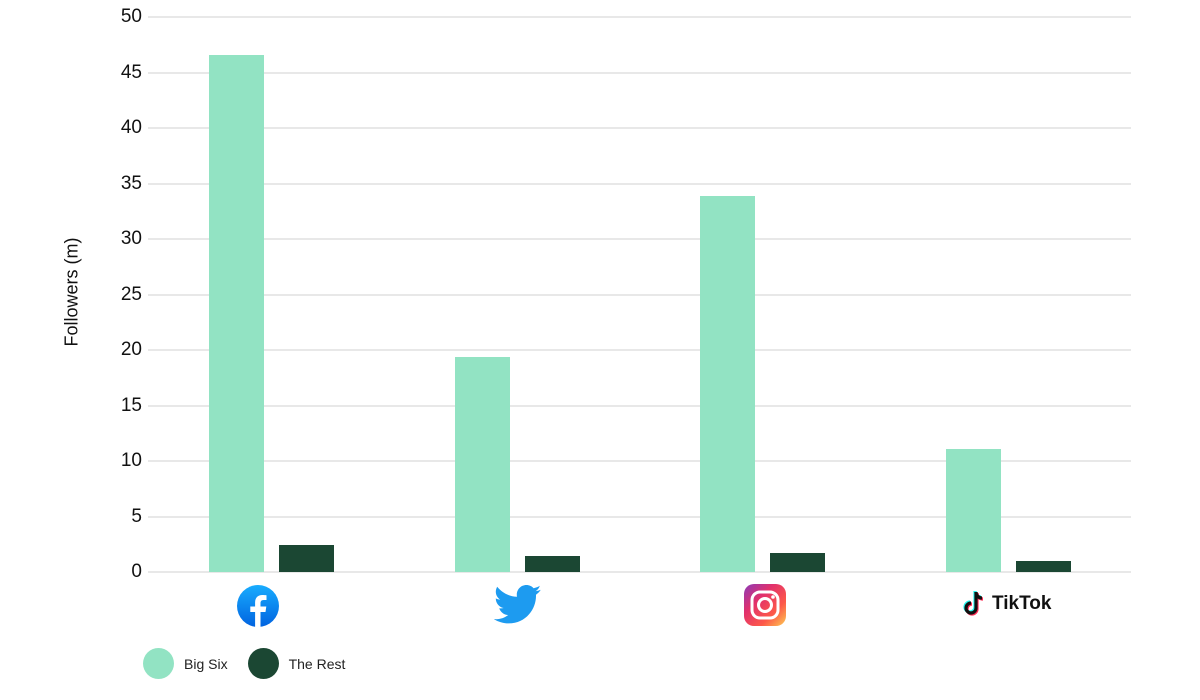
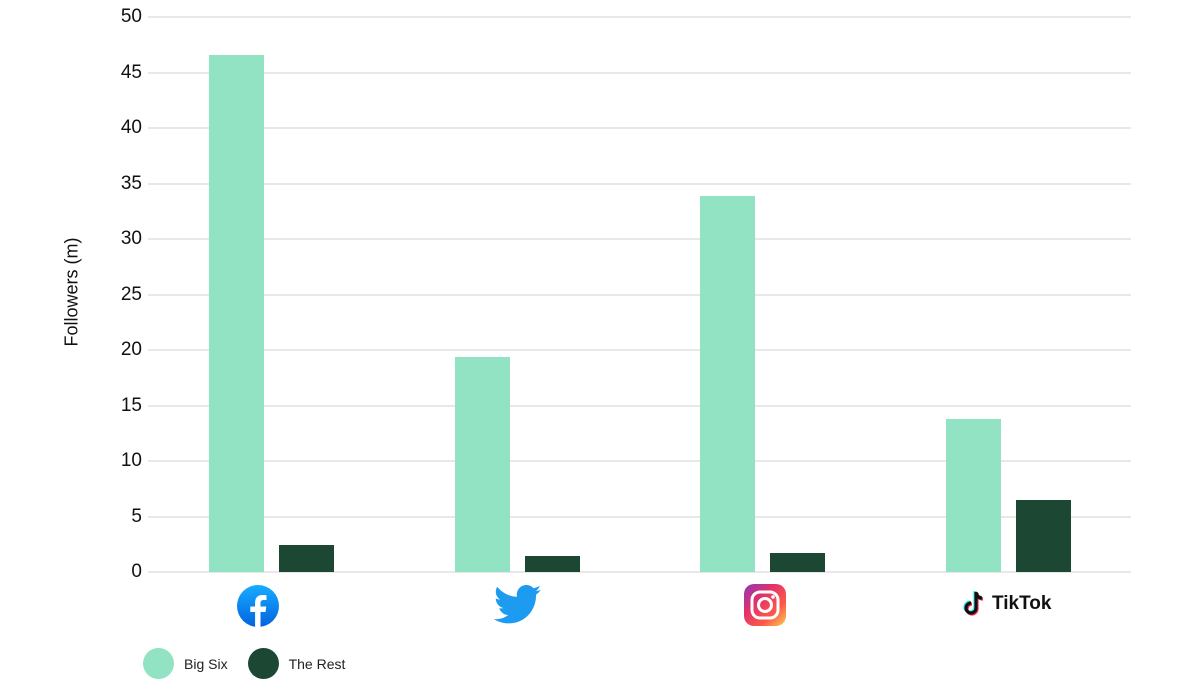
Big Six/TikTok: 11.1 -> 13.8
The Rest/TikTok: 1.0 -> 6.5
